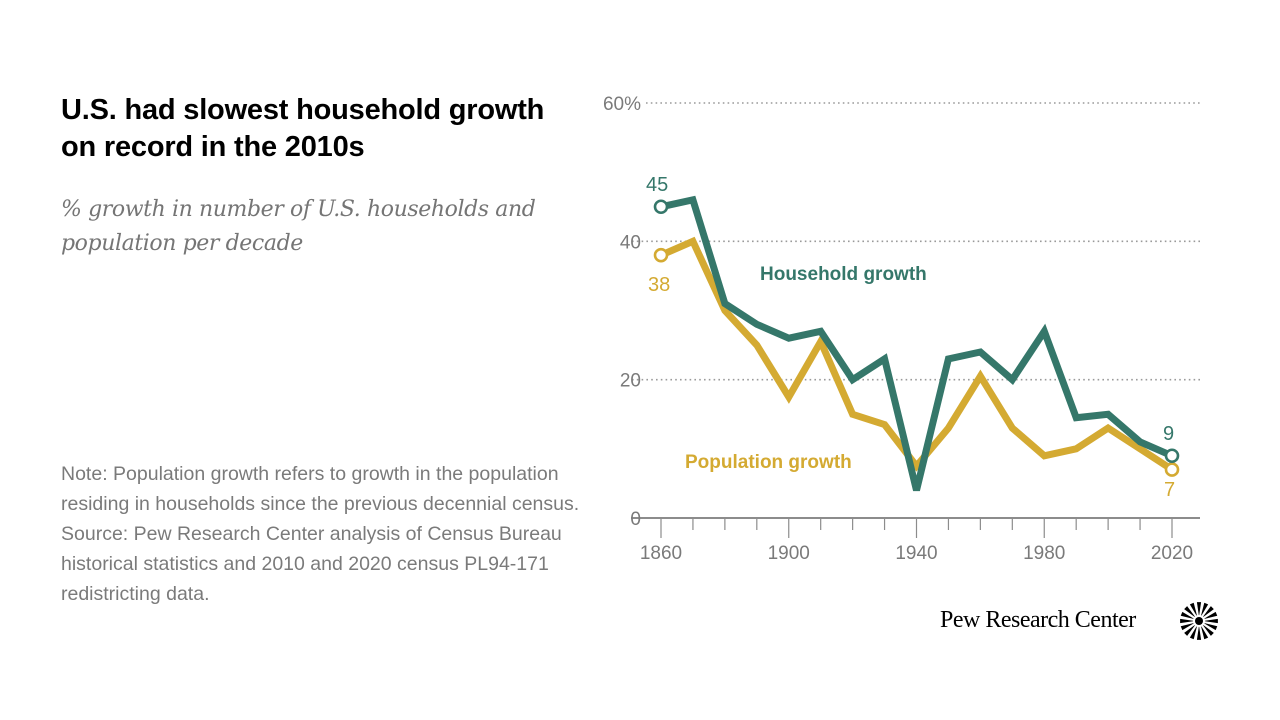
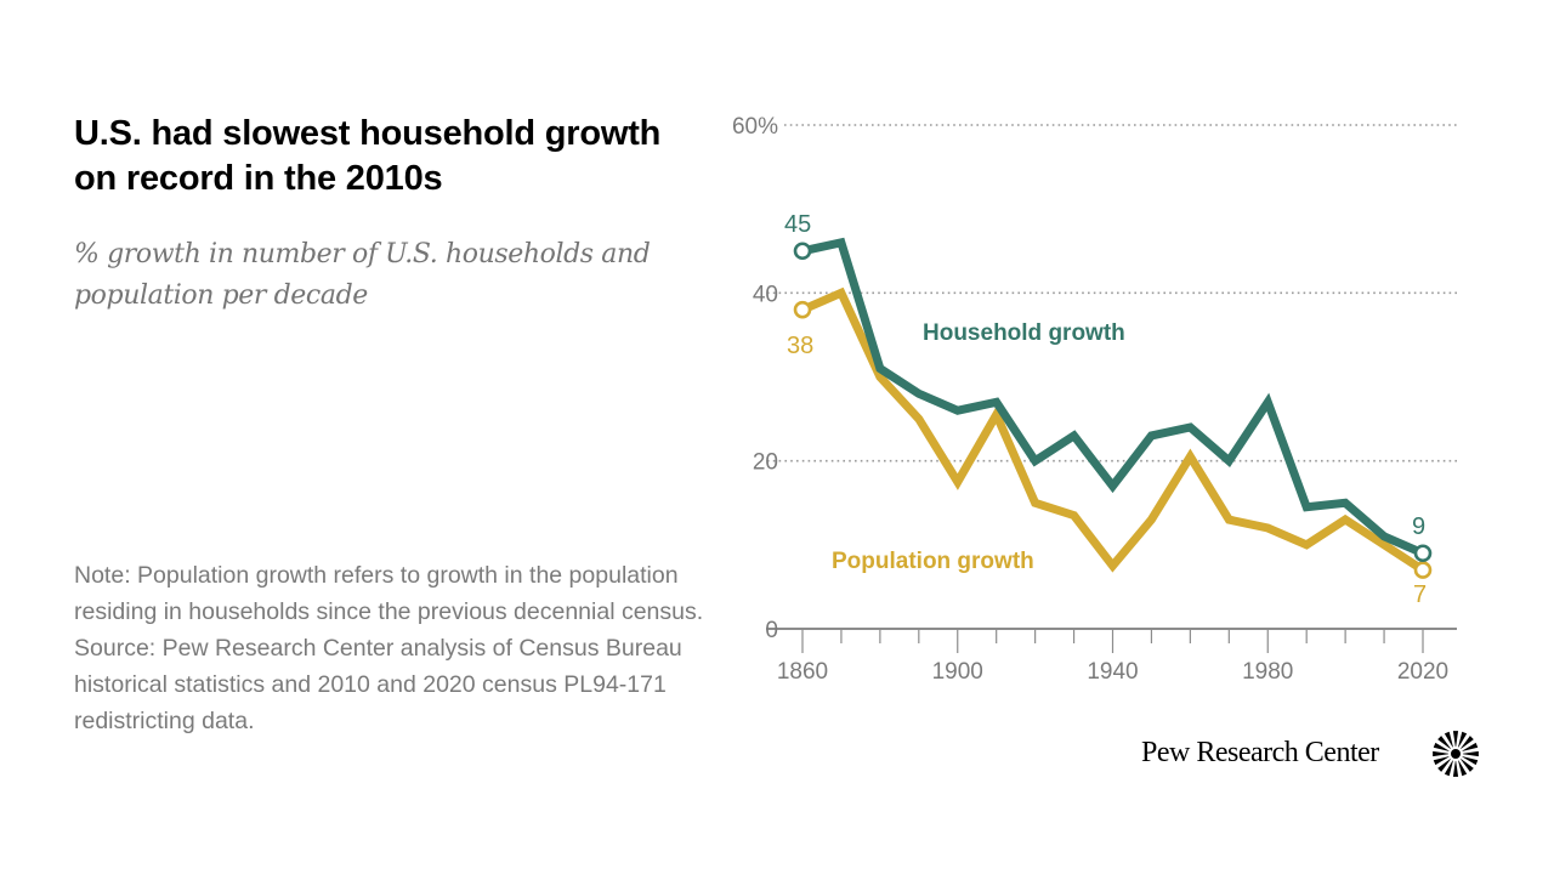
Household growth/1940: 4% -> 17%
Population growth/1980: 9% -> 12%
